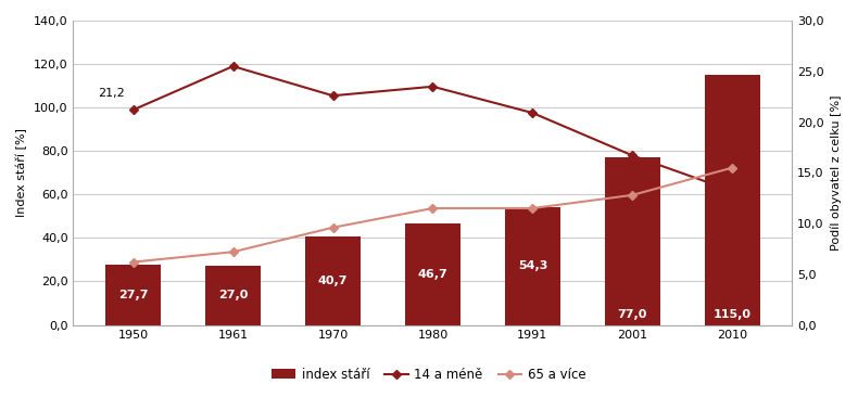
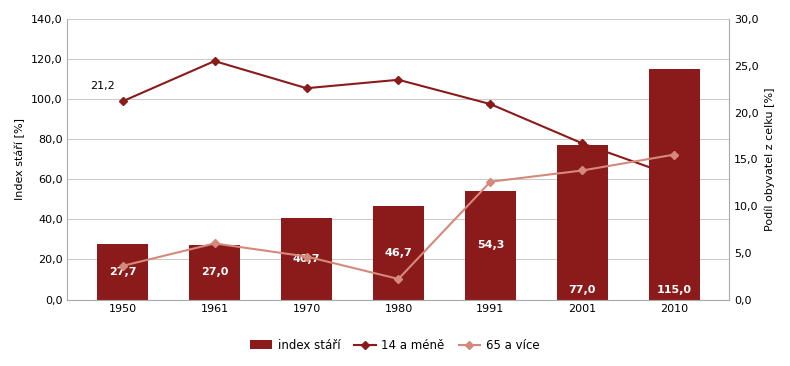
65 a více/1950: 6,2 -> 3,6
65 a více/1961: 7,2 -> 6,0
65 a více/1970: 9,6 -> 4,6
65 a více/1980: 11,5 -> 2,2
65 a více/1991: 11,5 -> 12,6
65 a více/2001: 12,8 -> 13,8
